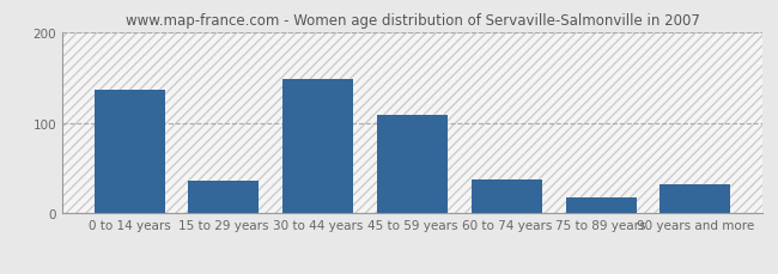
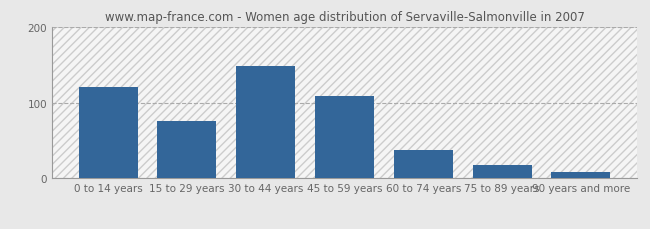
0 to 14 years: 136 -> 120
15 to 29 years: 36 -> 75
90 years and more: 32 -> 8
